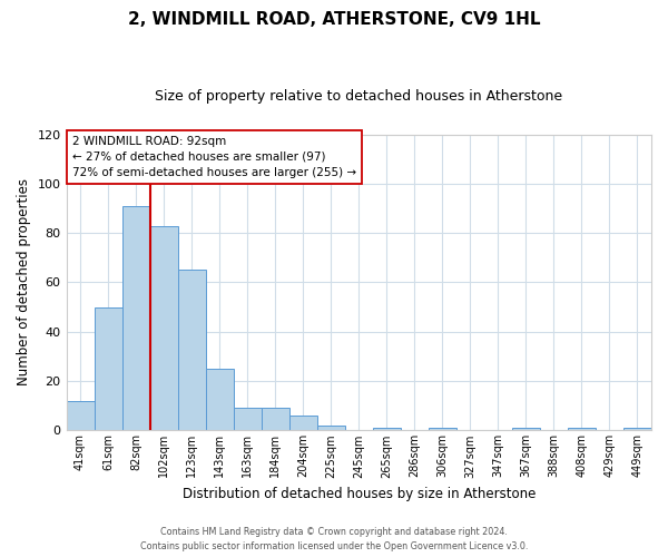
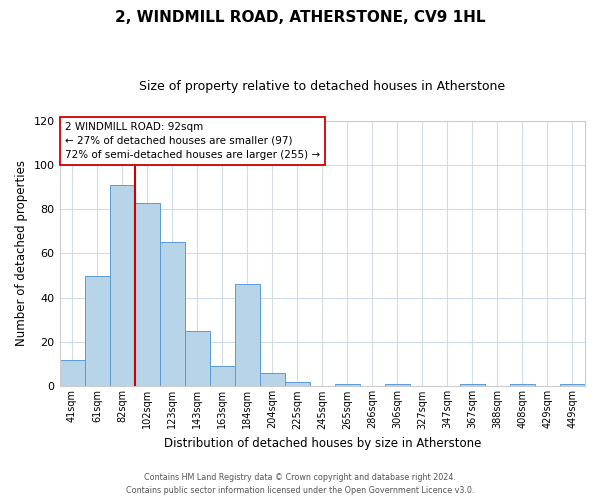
184sqm: 9 -> 46
